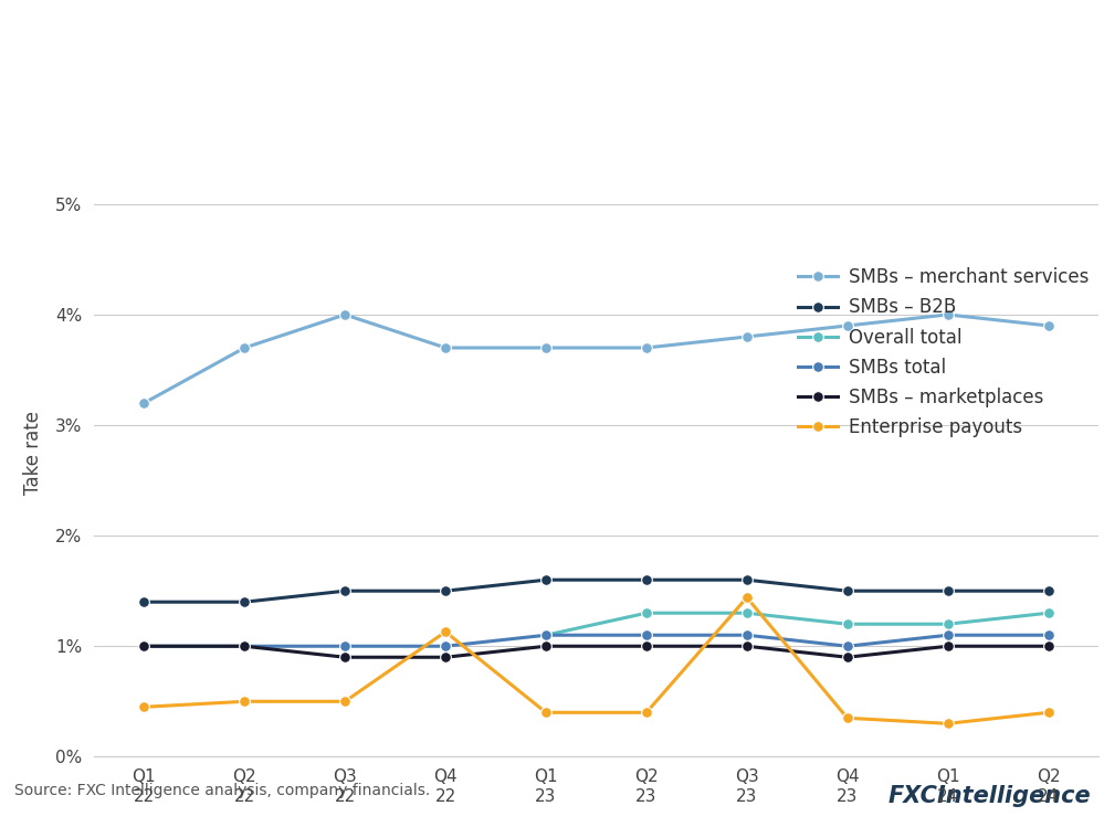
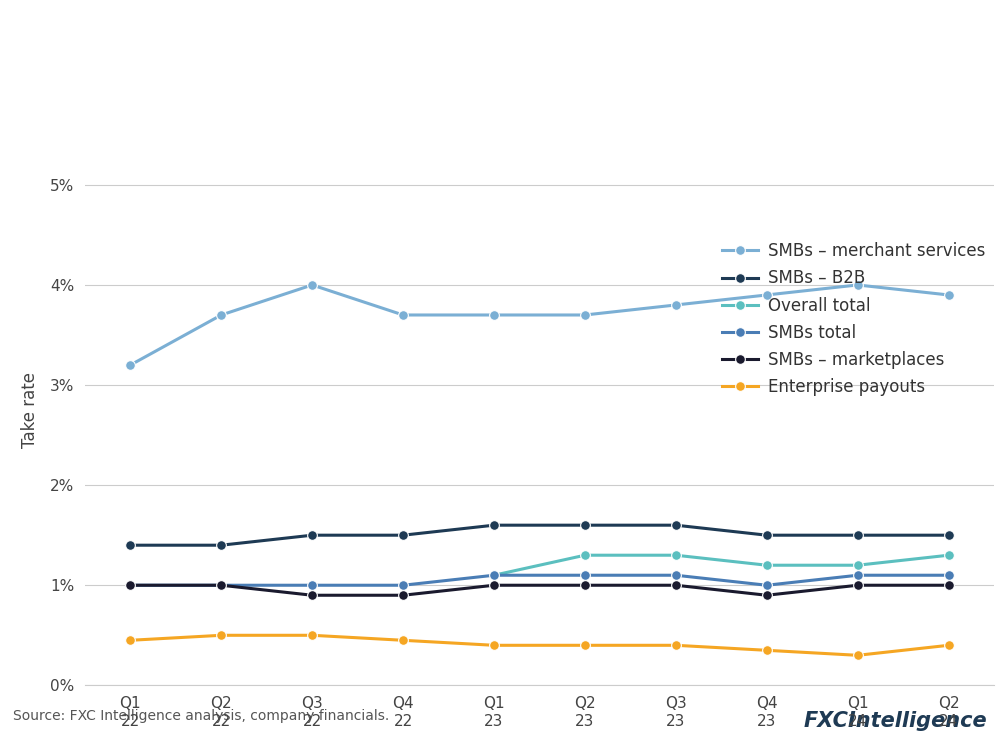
Enterprise payouts/Q4 22: 1.13% -> 0.45%
Enterprise payouts/Q3 23: 1.44% -> 0.40%
